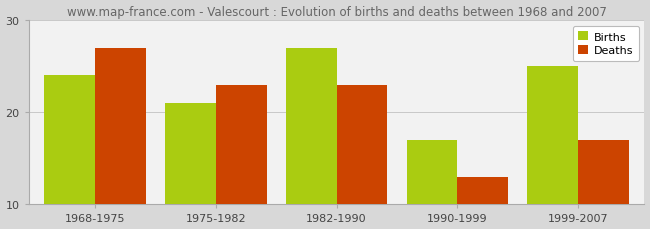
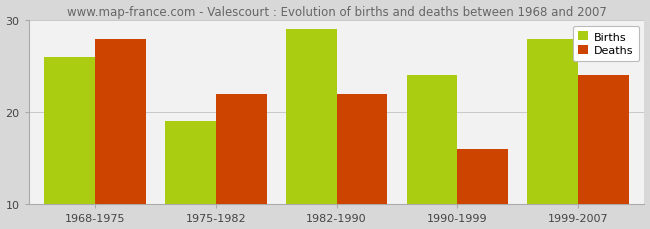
Births/1968-1975: 24 -> 26
Deaths/1968-1975: 27 -> 28
Births/1975-1982: 21 -> 19
Deaths/1975-1982: 23 -> 22
Births/1982-1990: 27 -> 29
Deaths/1982-1990: 23 -> 22
Births/1990-1999: 17 -> 24
Deaths/1990-1999: 13 -> 16
Births/1999-2007: 25 -> 28
Deaths/1999-2007: 17 -> 24
